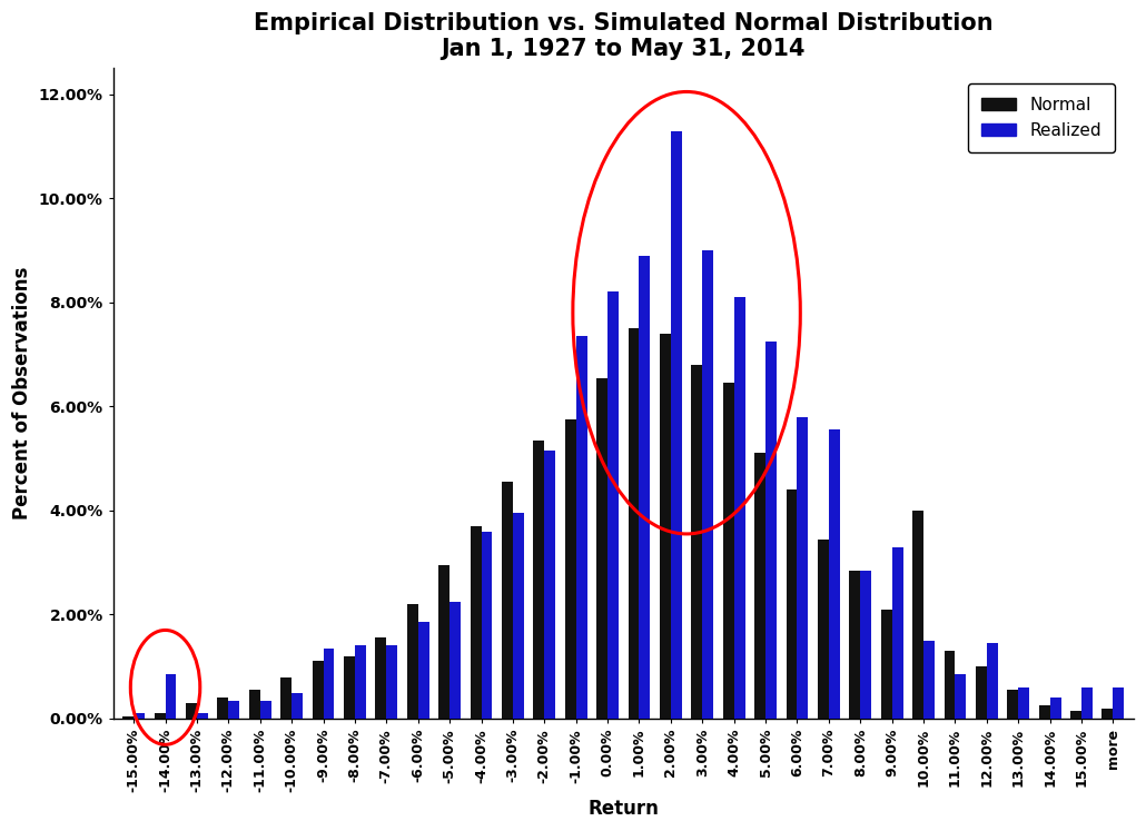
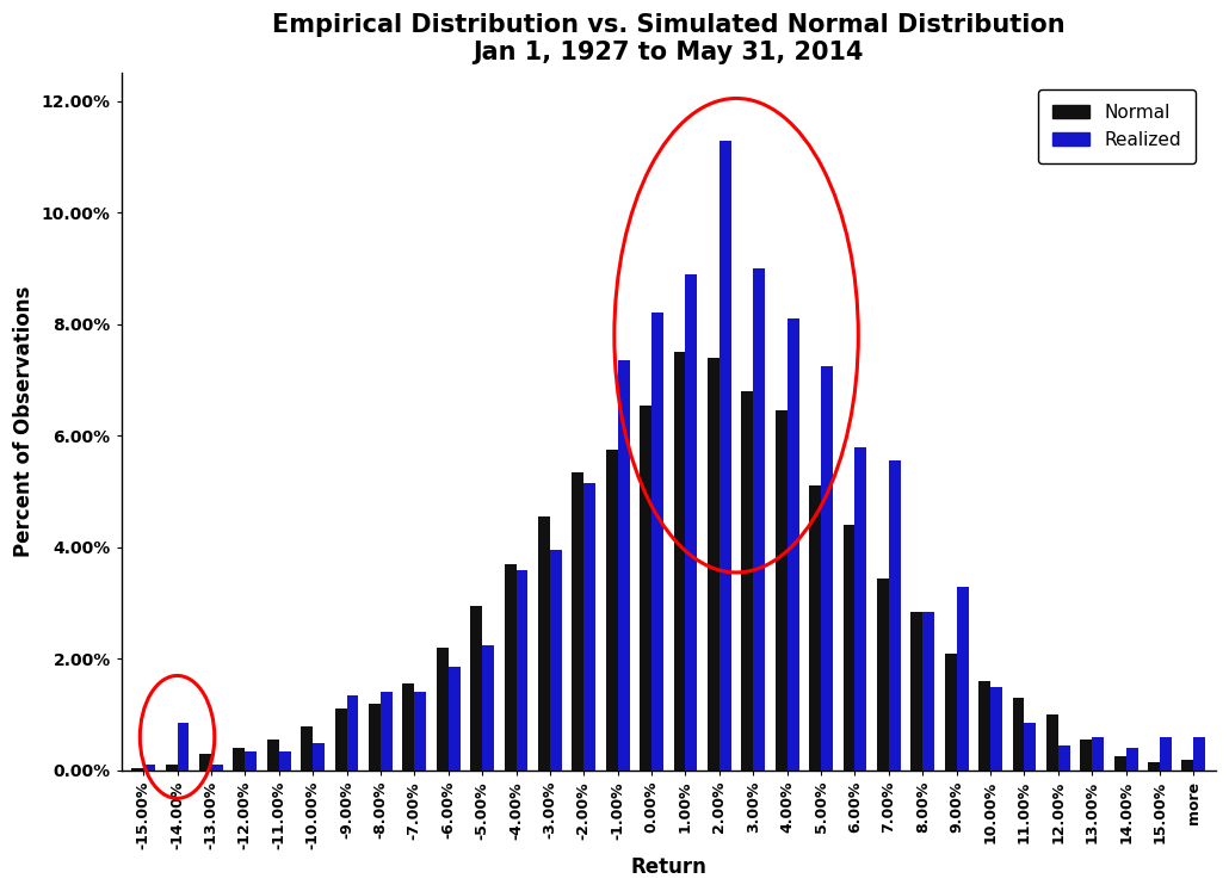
Normal/10.00%: 4.00% -> 1.60%
Realized/12.00%: 1.45% -> 0.45%
